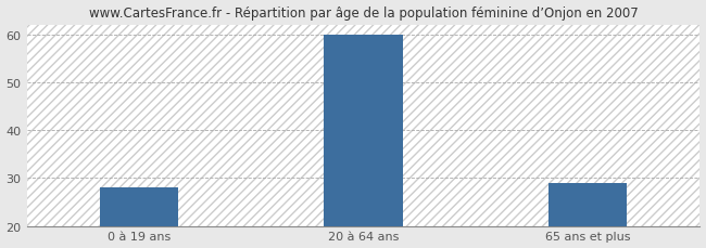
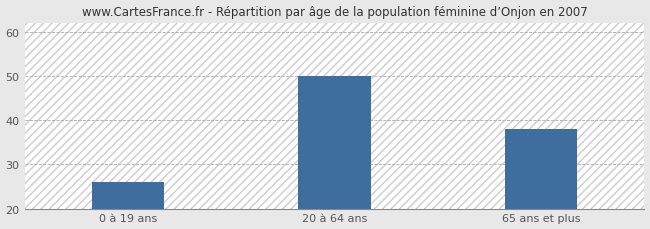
0 à 19 ans: 28 -> 26
20 à 64 ans: 60 -> 50
65 ans et plus: 29 -> 38
